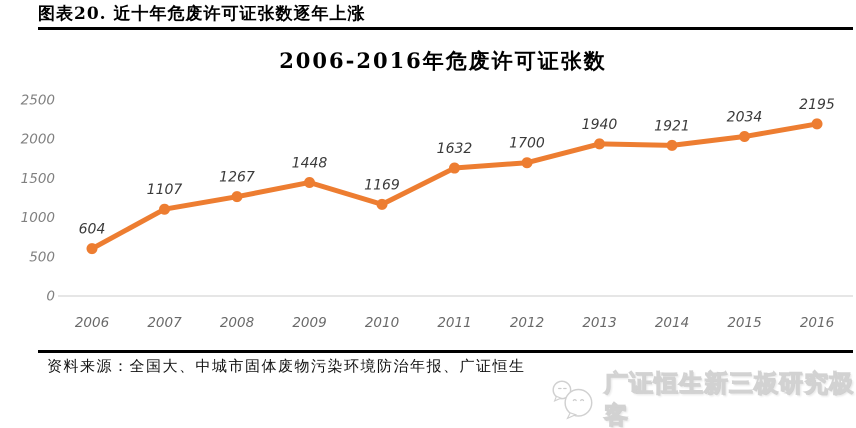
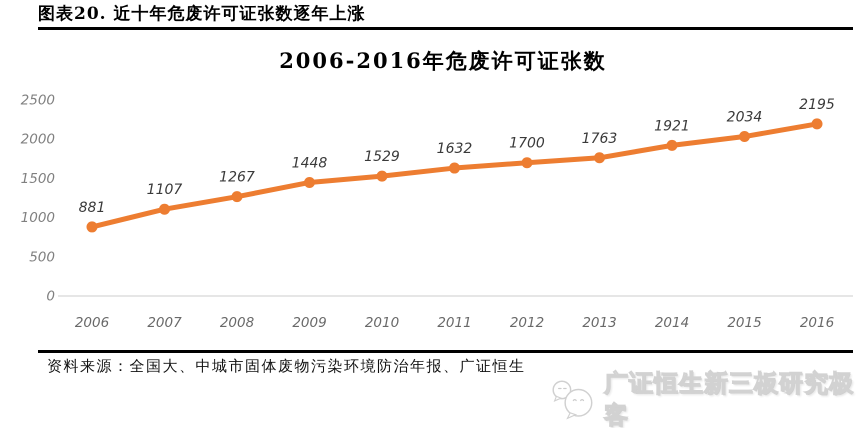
2006: 604 -> 881
2010: 1169 -> 1529
2013: 1940 -> 1763
